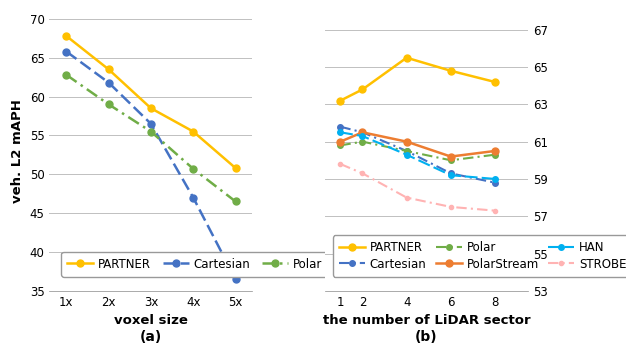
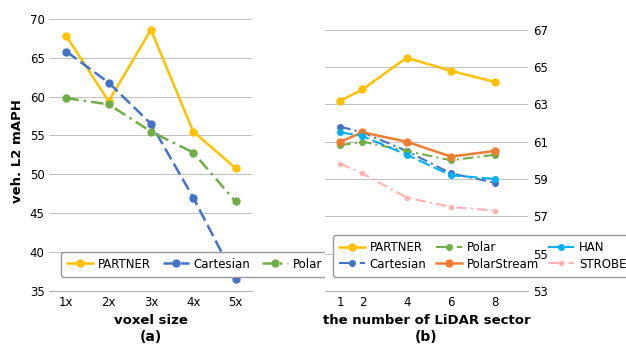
Polar/1x: 62.8 -> 59.8
PARTNER/2x: 63.5 -> 59.4
PARTNER/3x: 58.5 -> 68.6
Polar/4x: 50.7 -> 52.8
